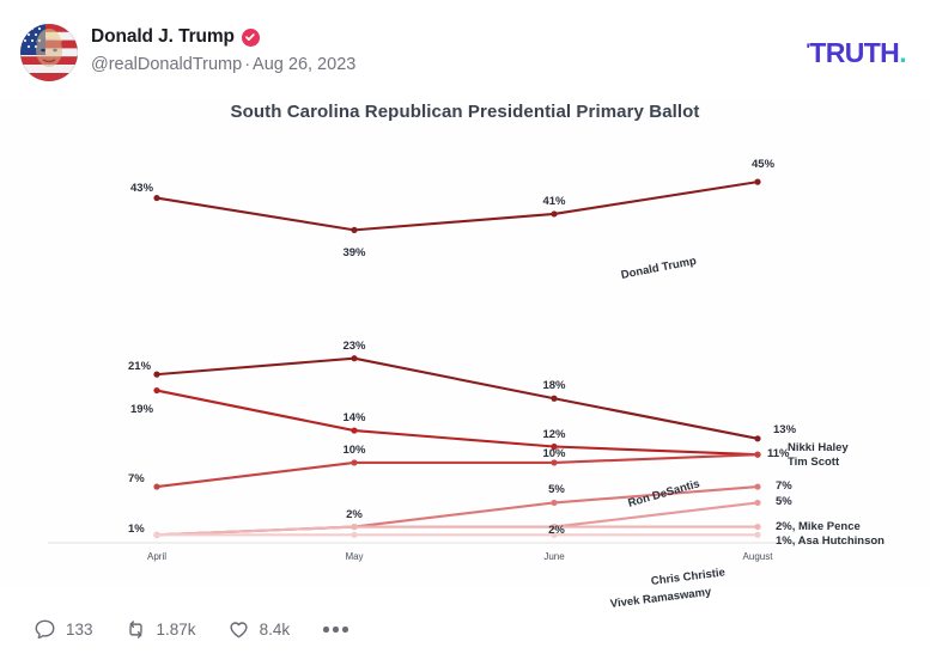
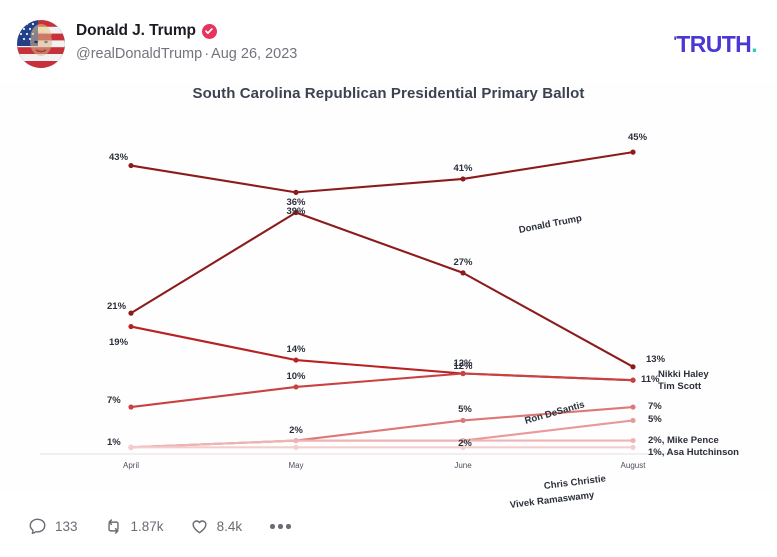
Ron DeSantis/May: 23% -> 36%
Ron DeSantis/June: 18% -> 27%
Tim Scott/June: 10% -> 12%
